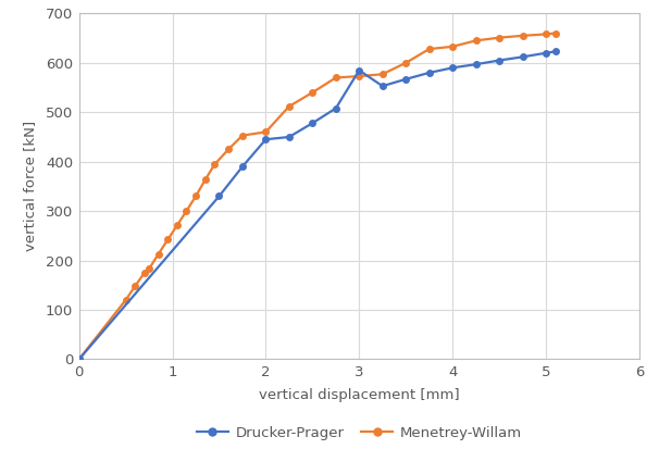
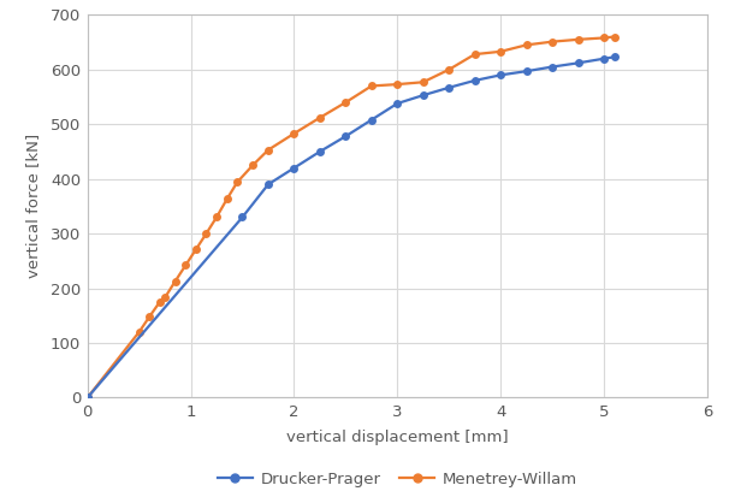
Drucker-Prager/2: 445 -> 420
Menetrey-Willam/2: 460 -> 483
Drucker-Prager/3: 585 -> 538
